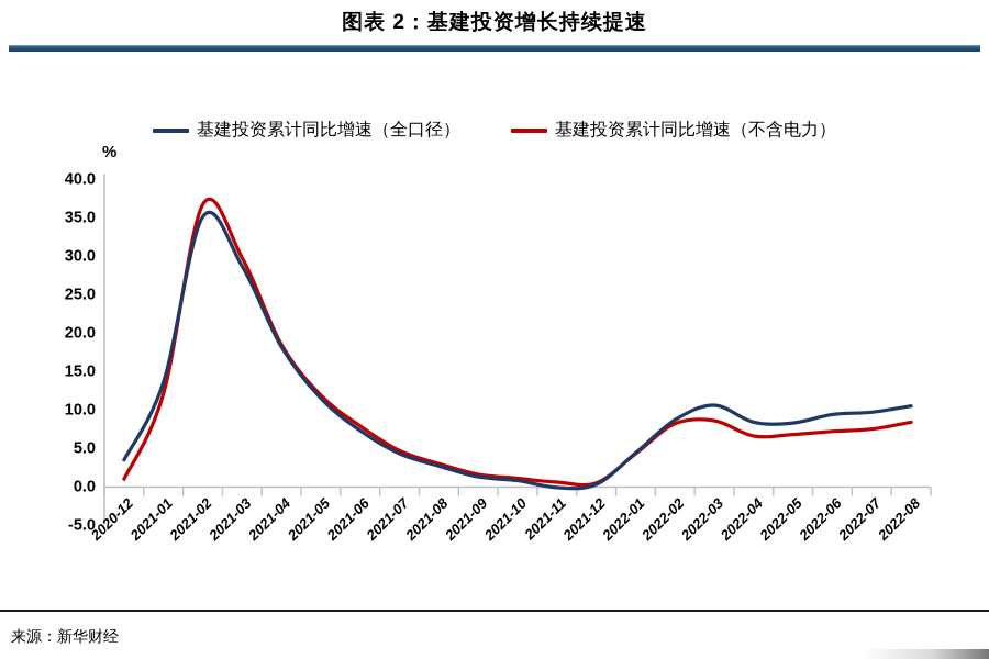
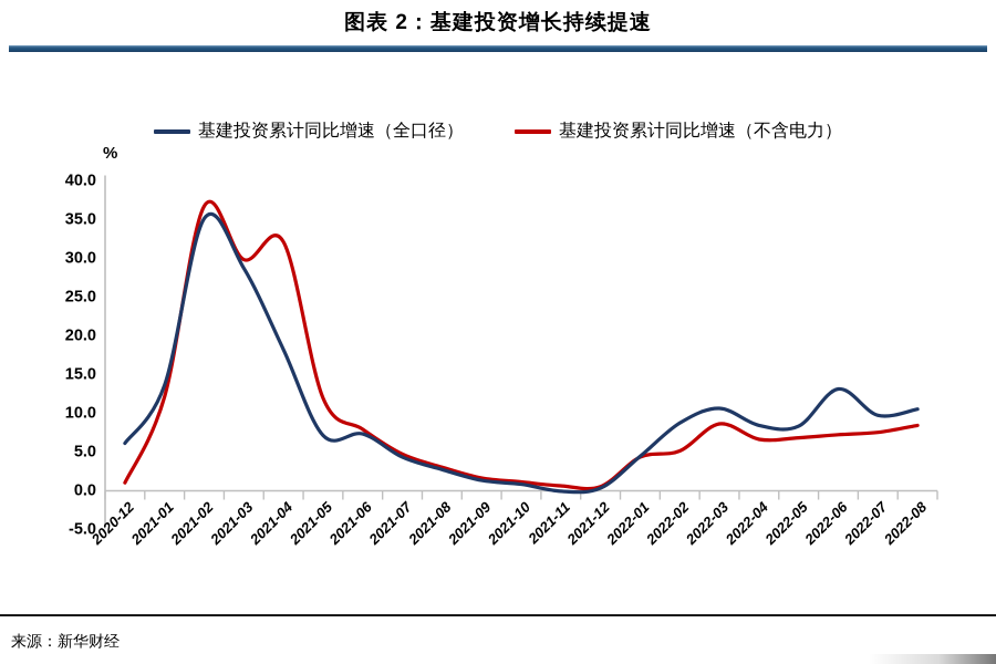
基建投资累计同比增速（全口径）/2020-12: 3 -> 6
基建投资累计同比增速（不含电力）/2021-04: 18 -> 32
基建投资累计同比增速（全口径）/2021-05: 11 -> 7
基建投资累计同比增速（不含电力）/2022-02: 8 -> 5
基建投资累计同比增速（全口径）/2022-06: 9 -> 13
